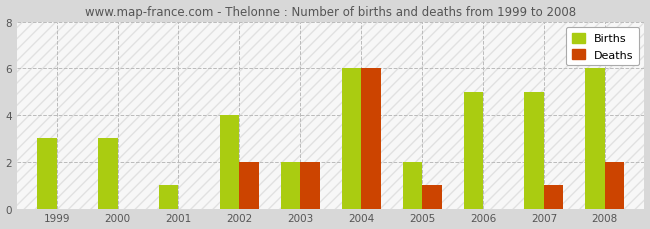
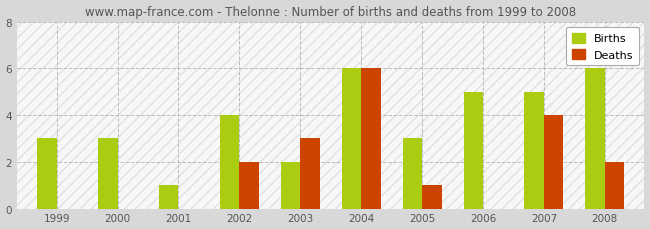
Deaths/2003: 2 -> 3
Births/2005: 2 -> 3
Deaths/2007: 1 -> 4
